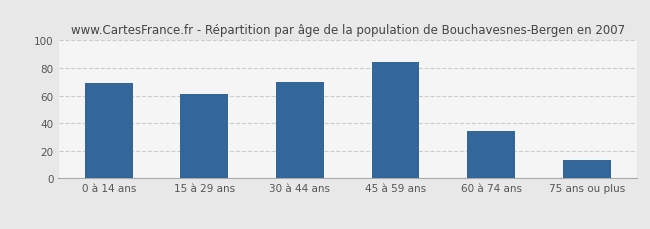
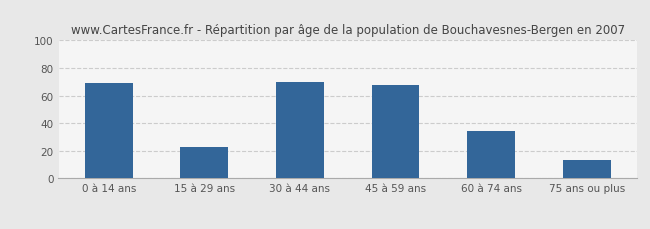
15 à 29 ans: 61 -> 23
45 à 59 ans: 84 -> 68
